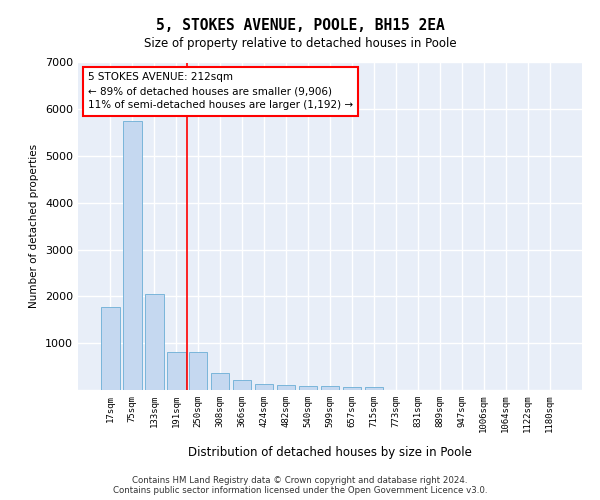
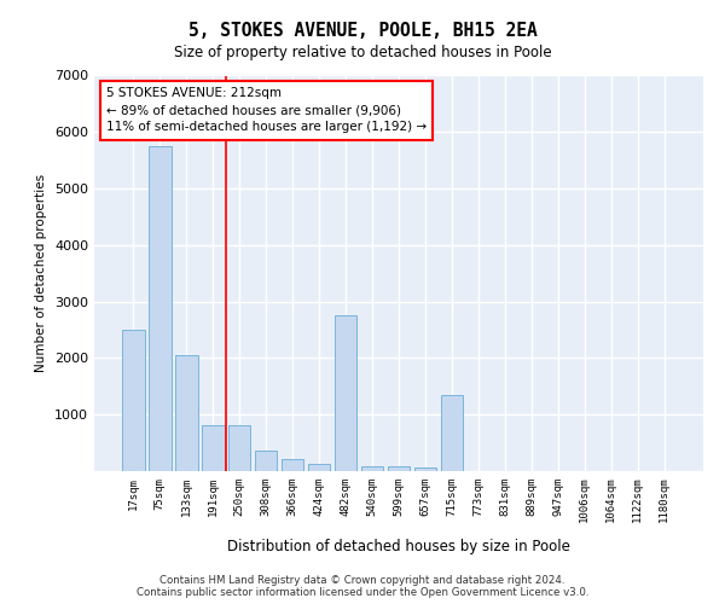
17sqm: 1780 -> 2500
482sqm: 100 -> 2750
715sqm: 60 -> 1350
